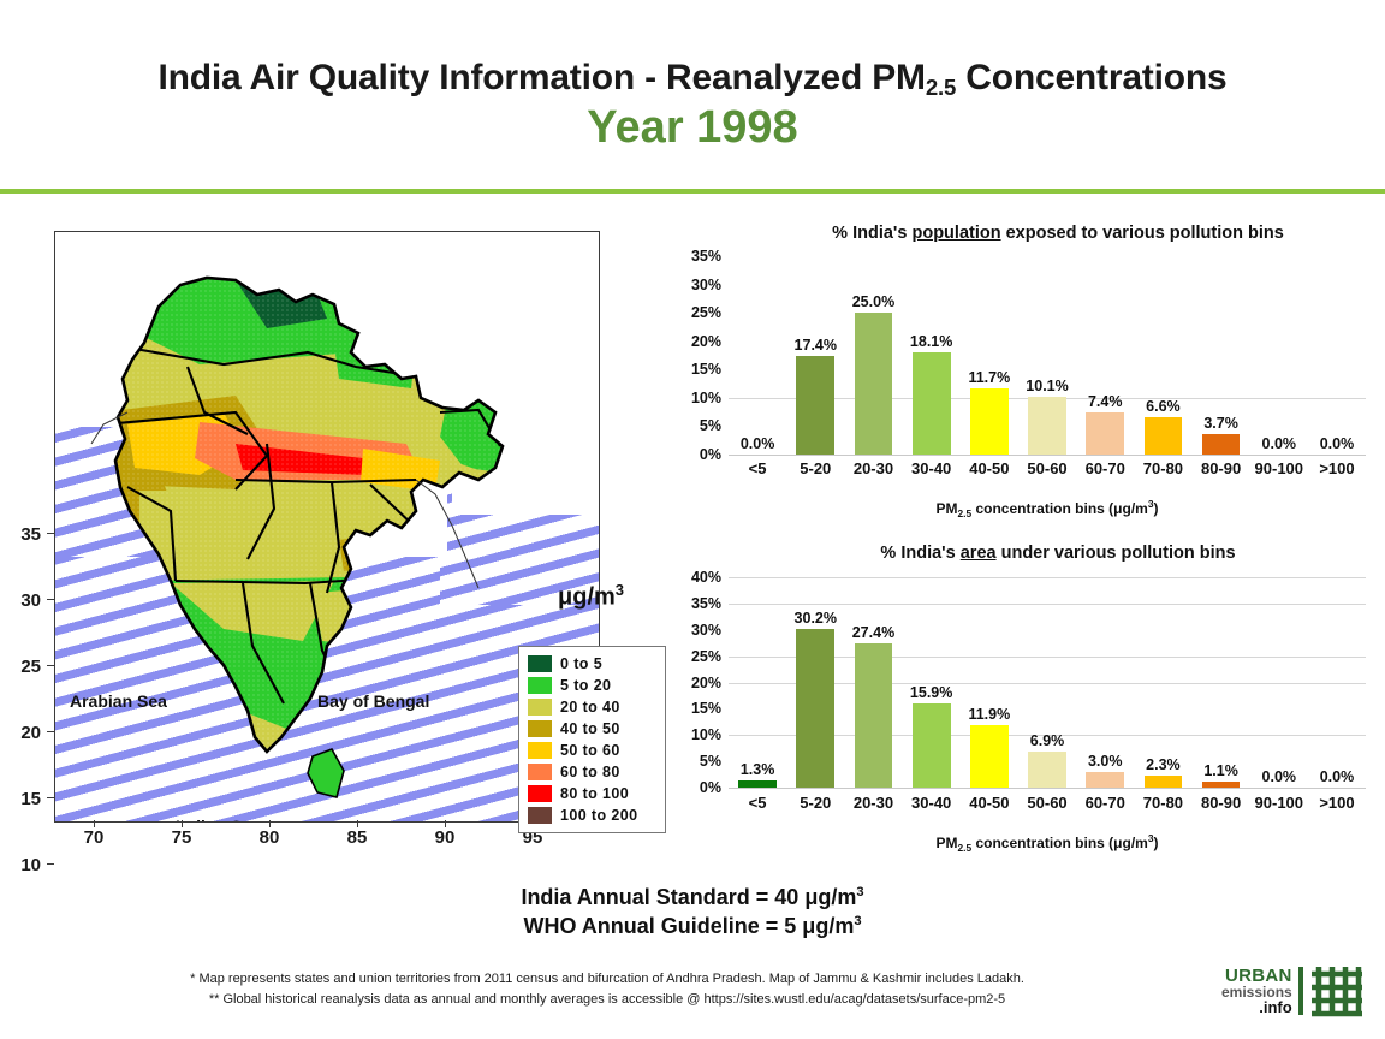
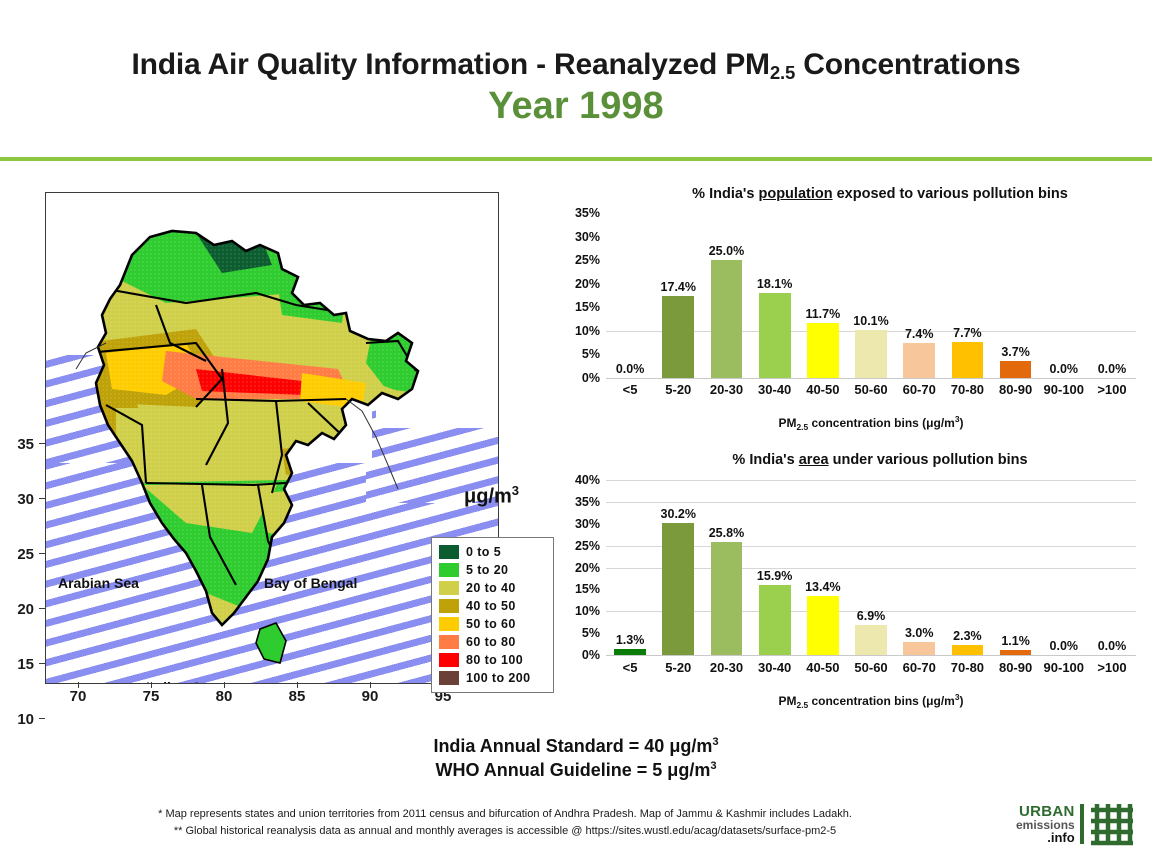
% India's population exposed to various pollution bins/70-80: 6.6% -> 7.7%
% India's area under various pollution bins/20-30: 27.4% -> 25.8%
% India's area under various pollution bins/40-50: 11.9% -> 13.4%
